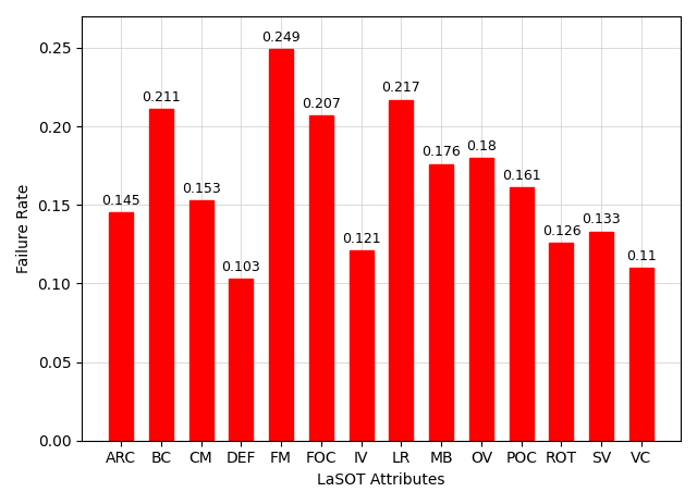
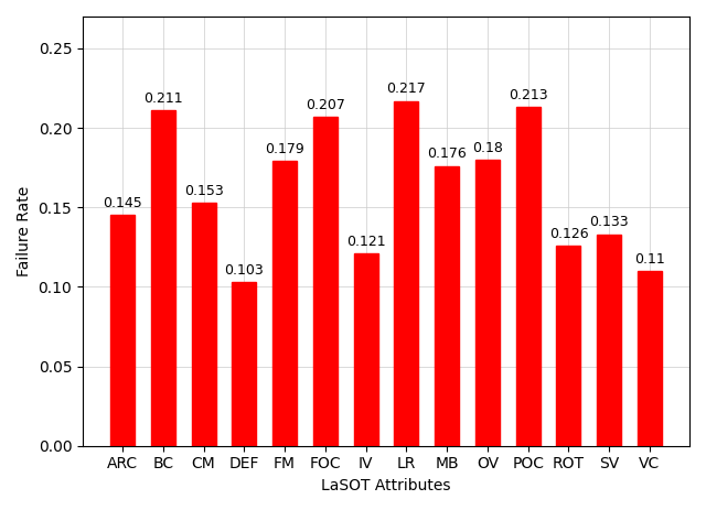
FM: 0.249 -> 0.179
POC: 0.161 -> 0.213
